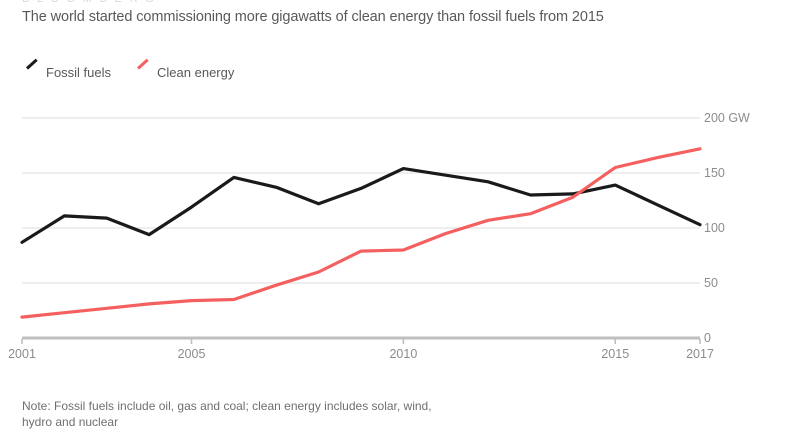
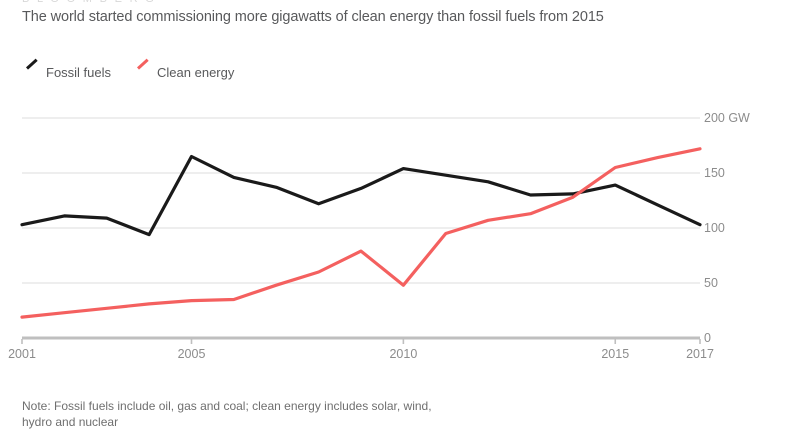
Fossil fuels/2001: 87 -> 103
Fossil fuels/2005: 119 -> 165
Clean energy/2010: 80 -> 48
